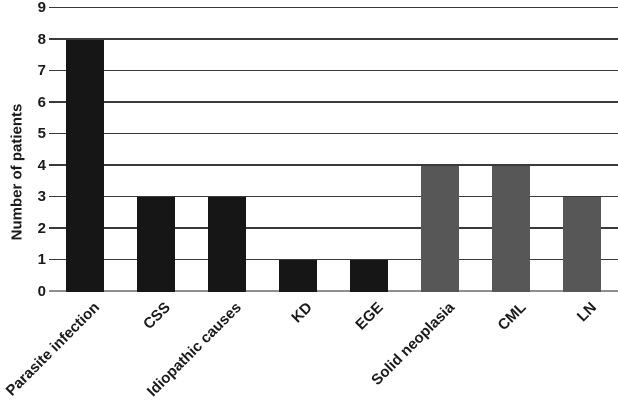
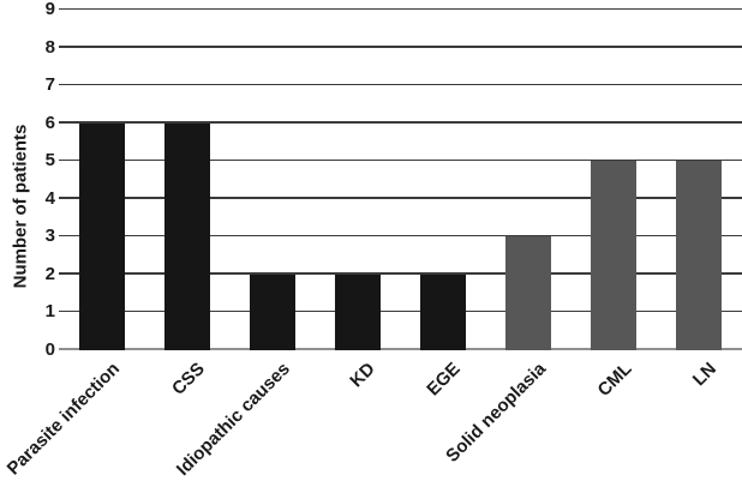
Parasite infection: 8 -> 6
CSS: 3 -> 6
Idiopathic causes: 3 -> 2
KD: 1 -> 2
EGE: 1 -> 2
Solid neoplasia: 4 -> 3
CML: 4 -> 5
LN: 3 -> 5
